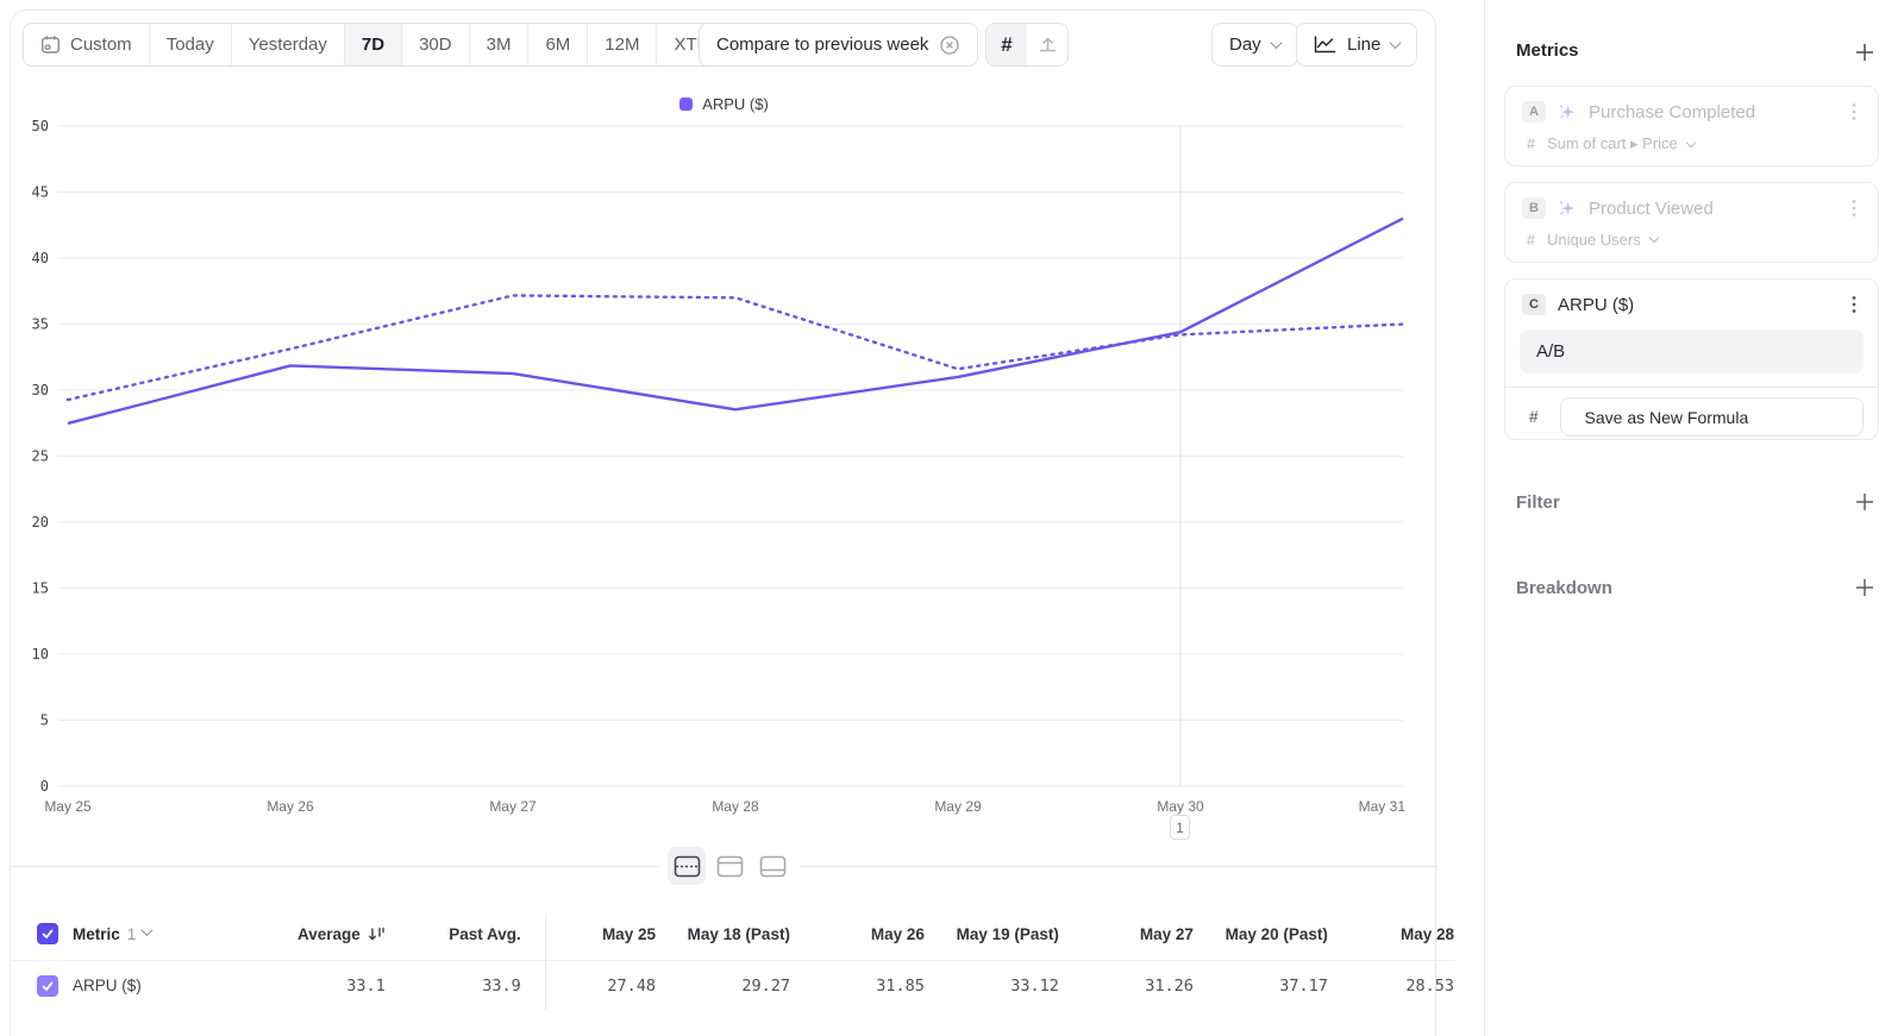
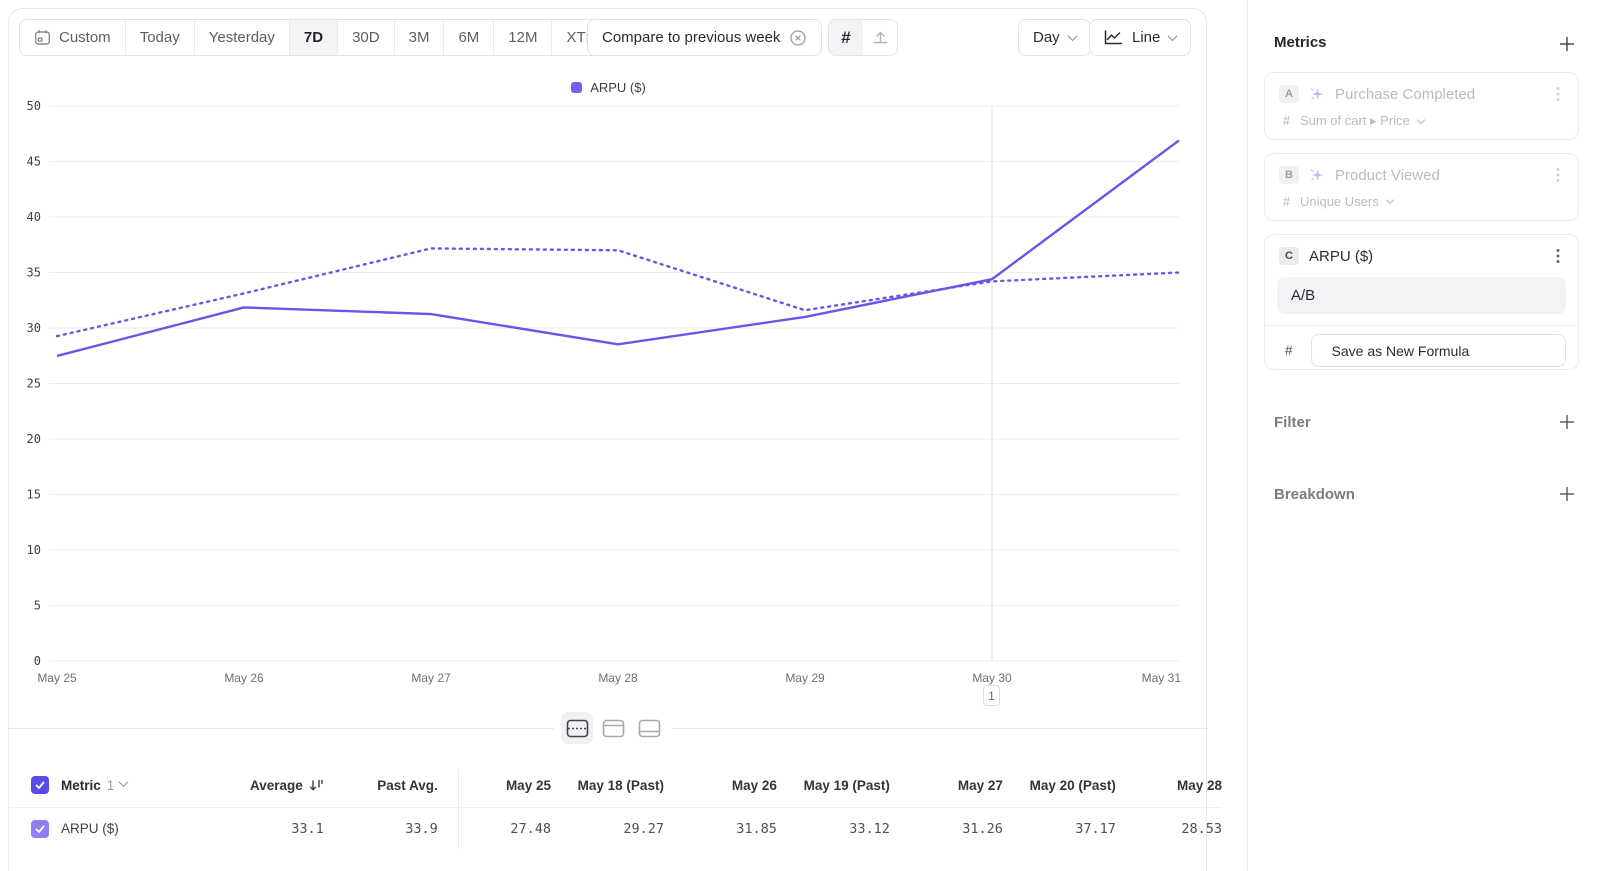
ARPU ($)/May 31: 43.0 -> 46.9
